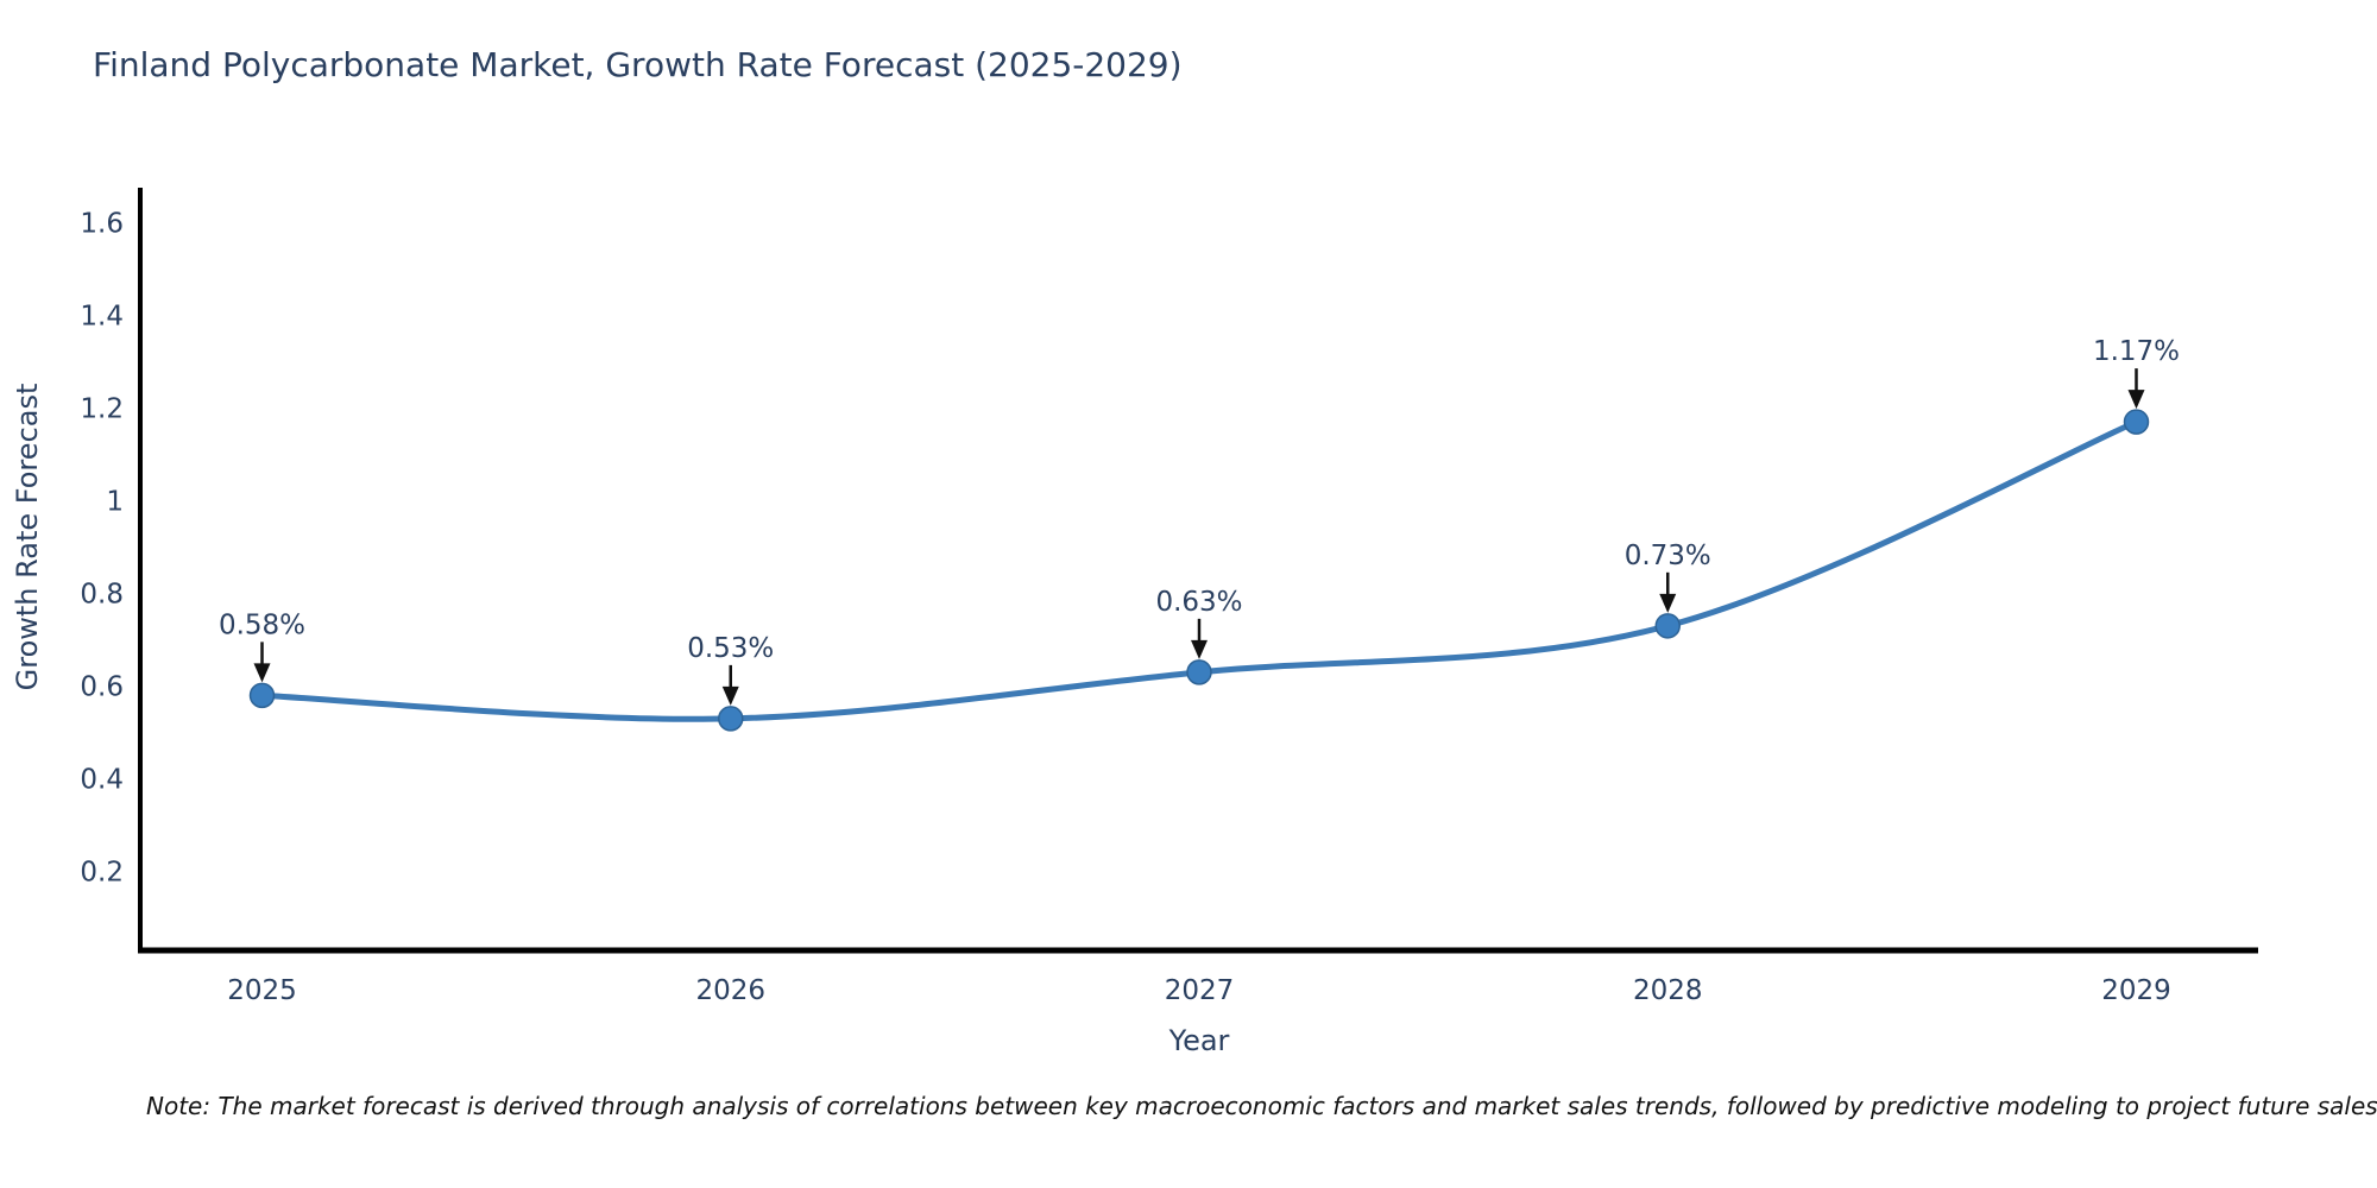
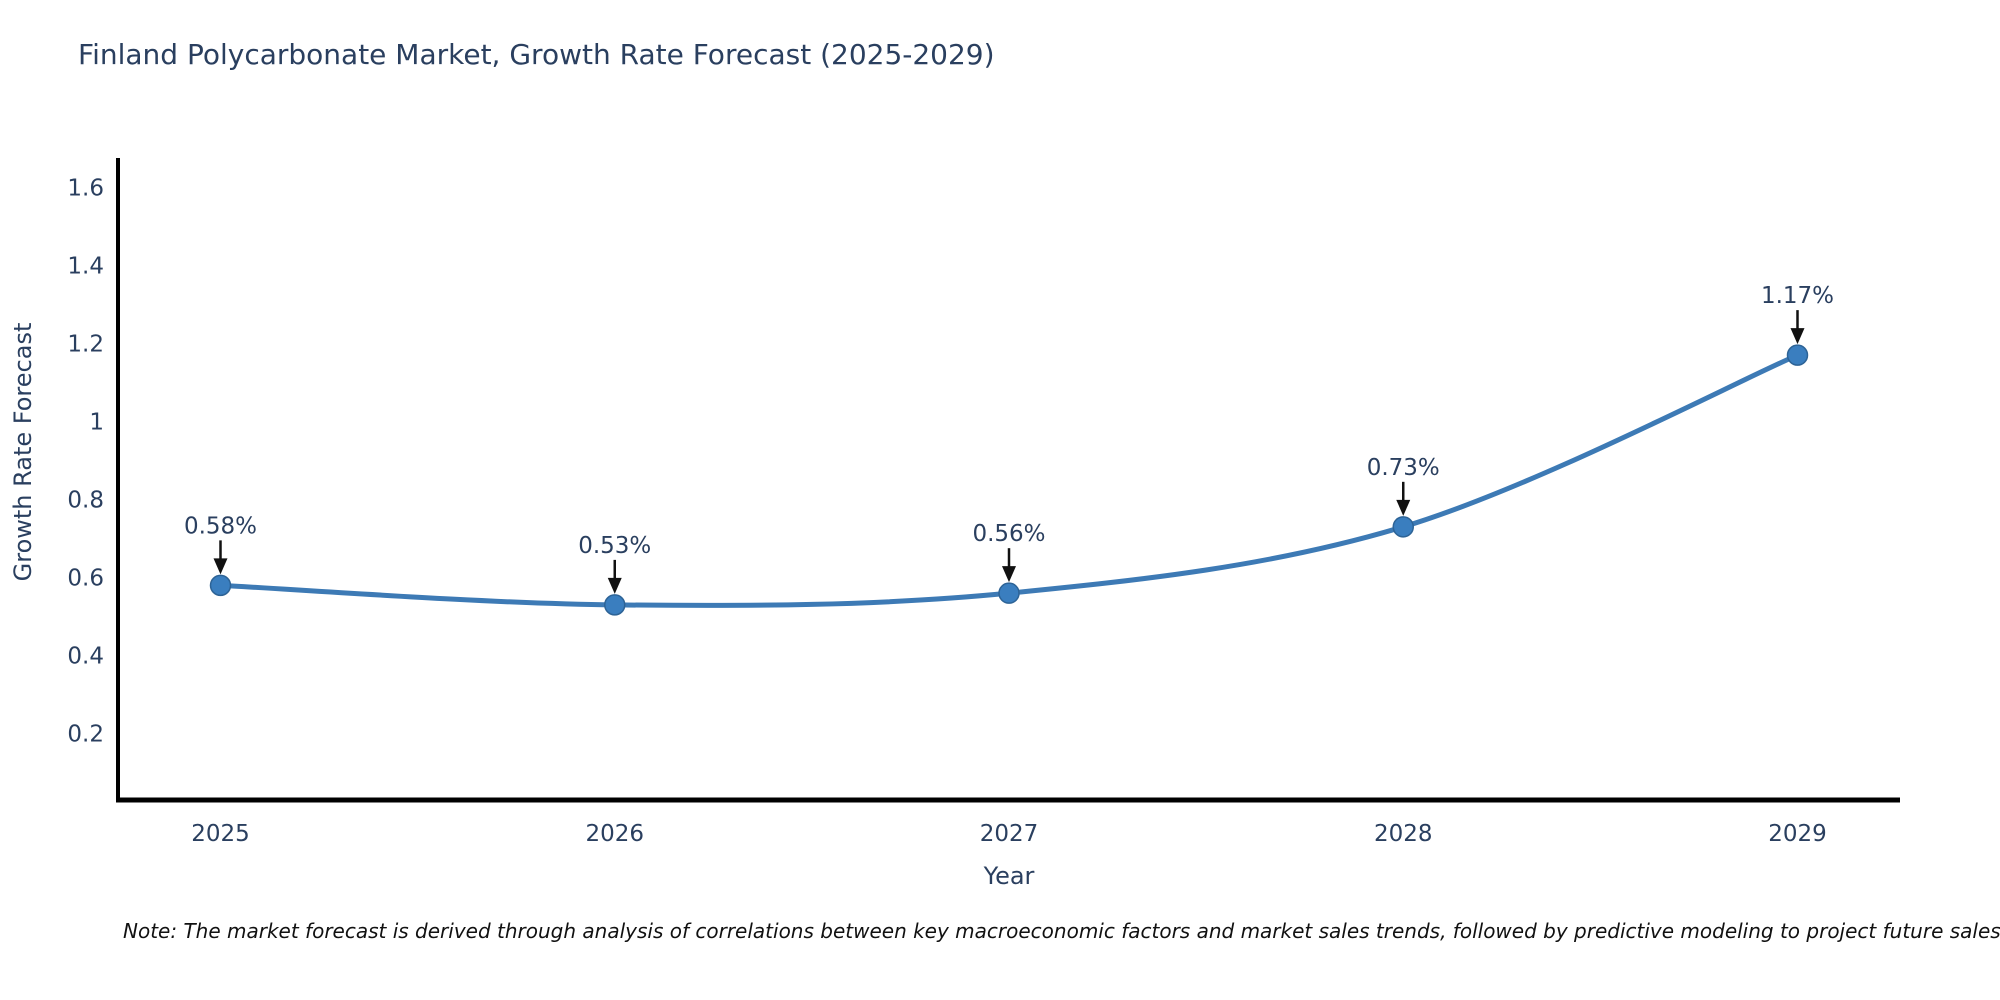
2027: 0.63% -> 0.56%
